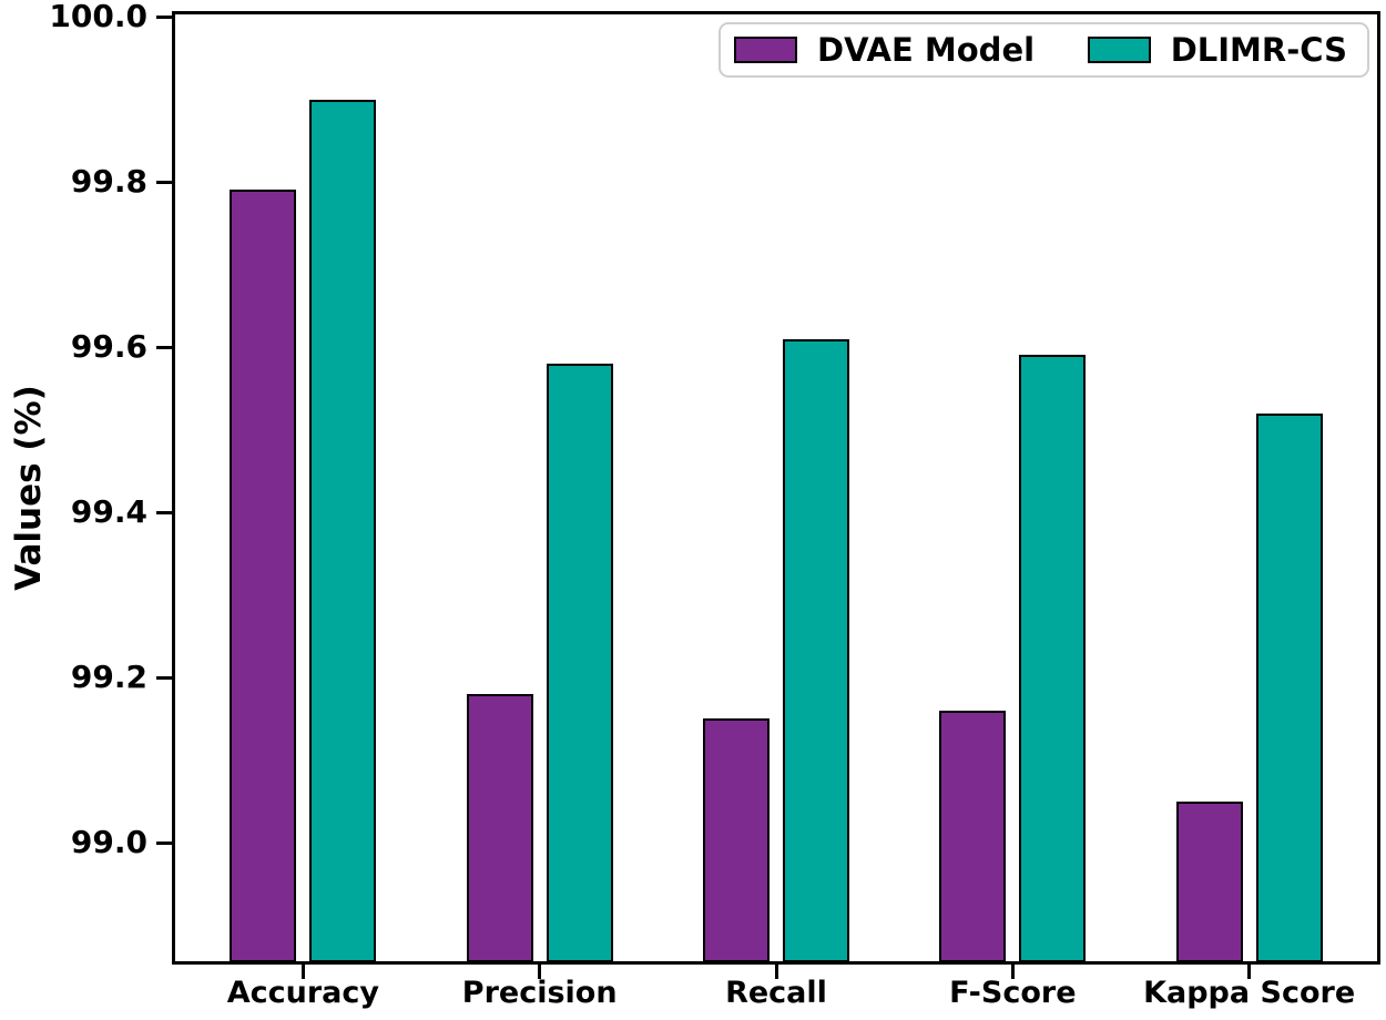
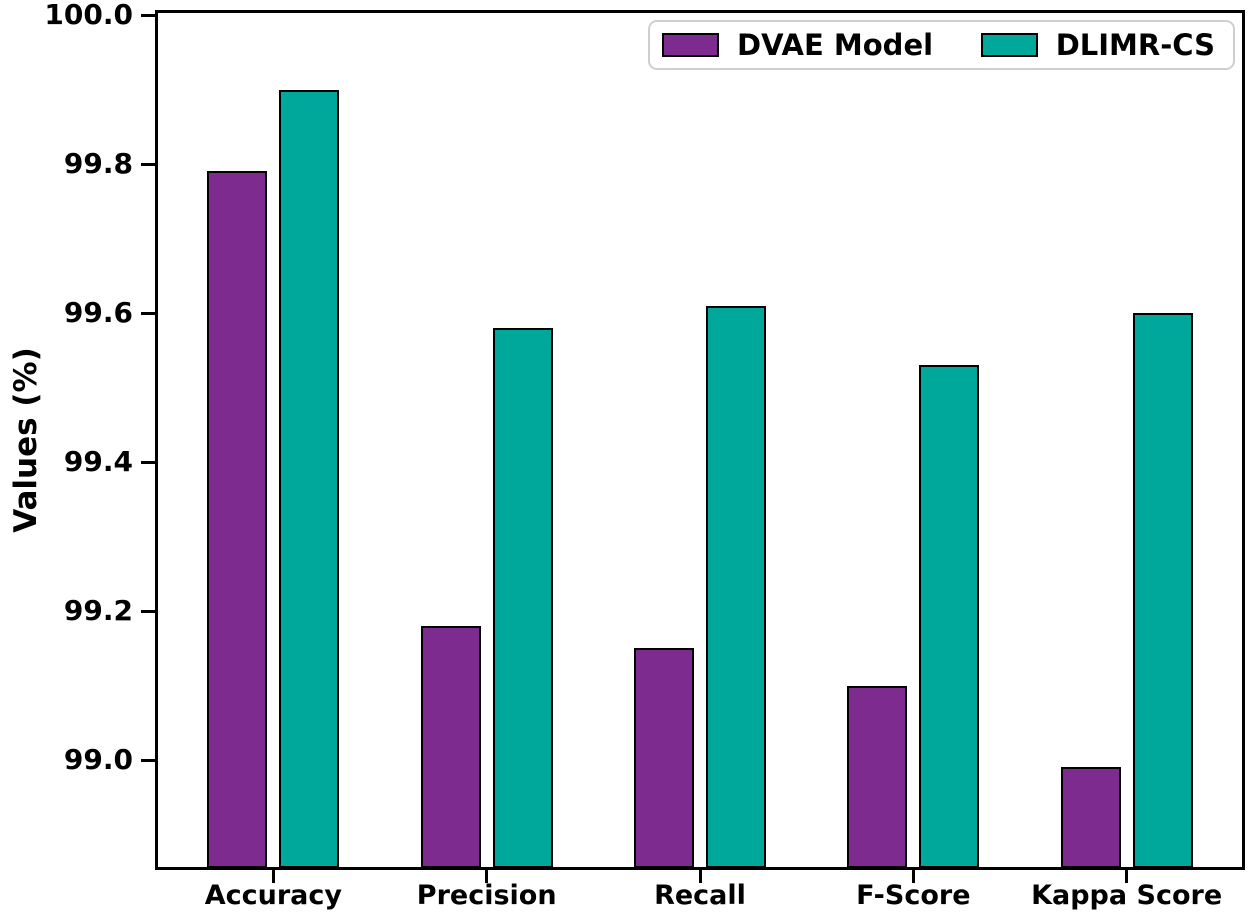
DVAE Model/F-Score: 99.16 -> 99.10
DLIMR-CS/F-Score: 99.59 -> 99.53
DVAE Model/Kappa Score: 99.05 -> 98.99
DLIMR-CS/Kappa Score: 99.52 -> 99.60
